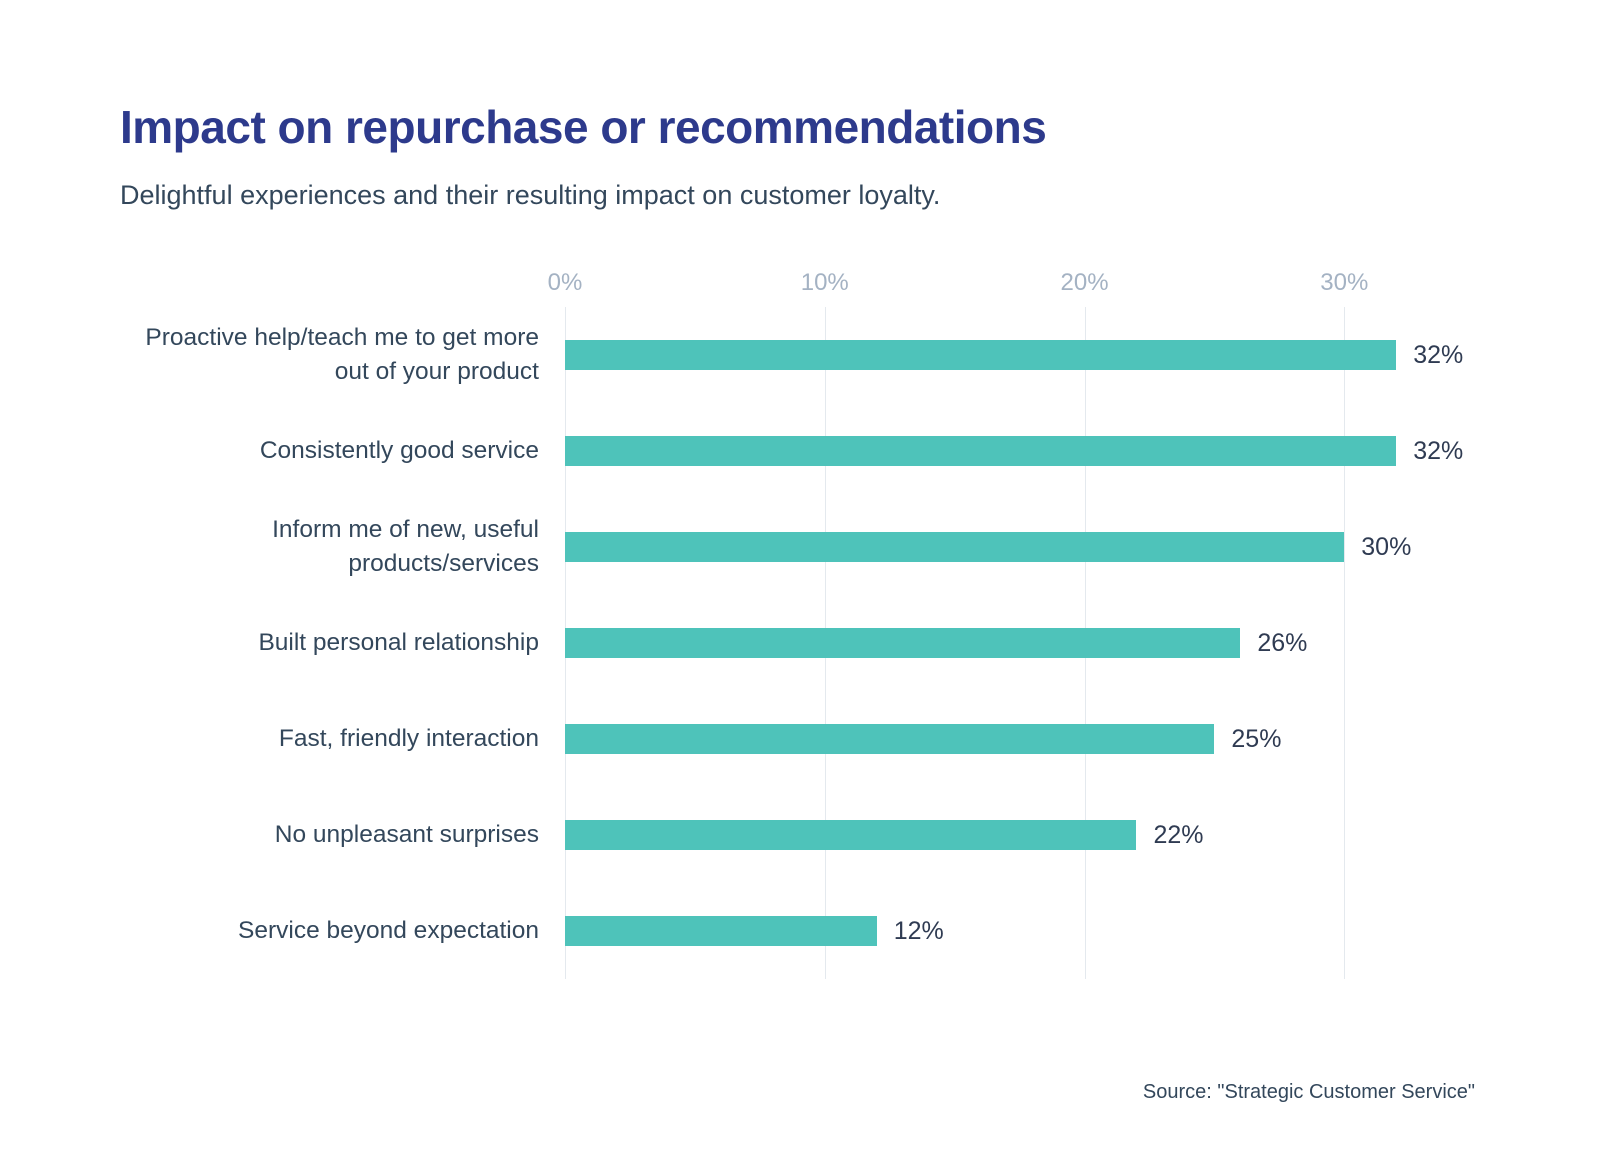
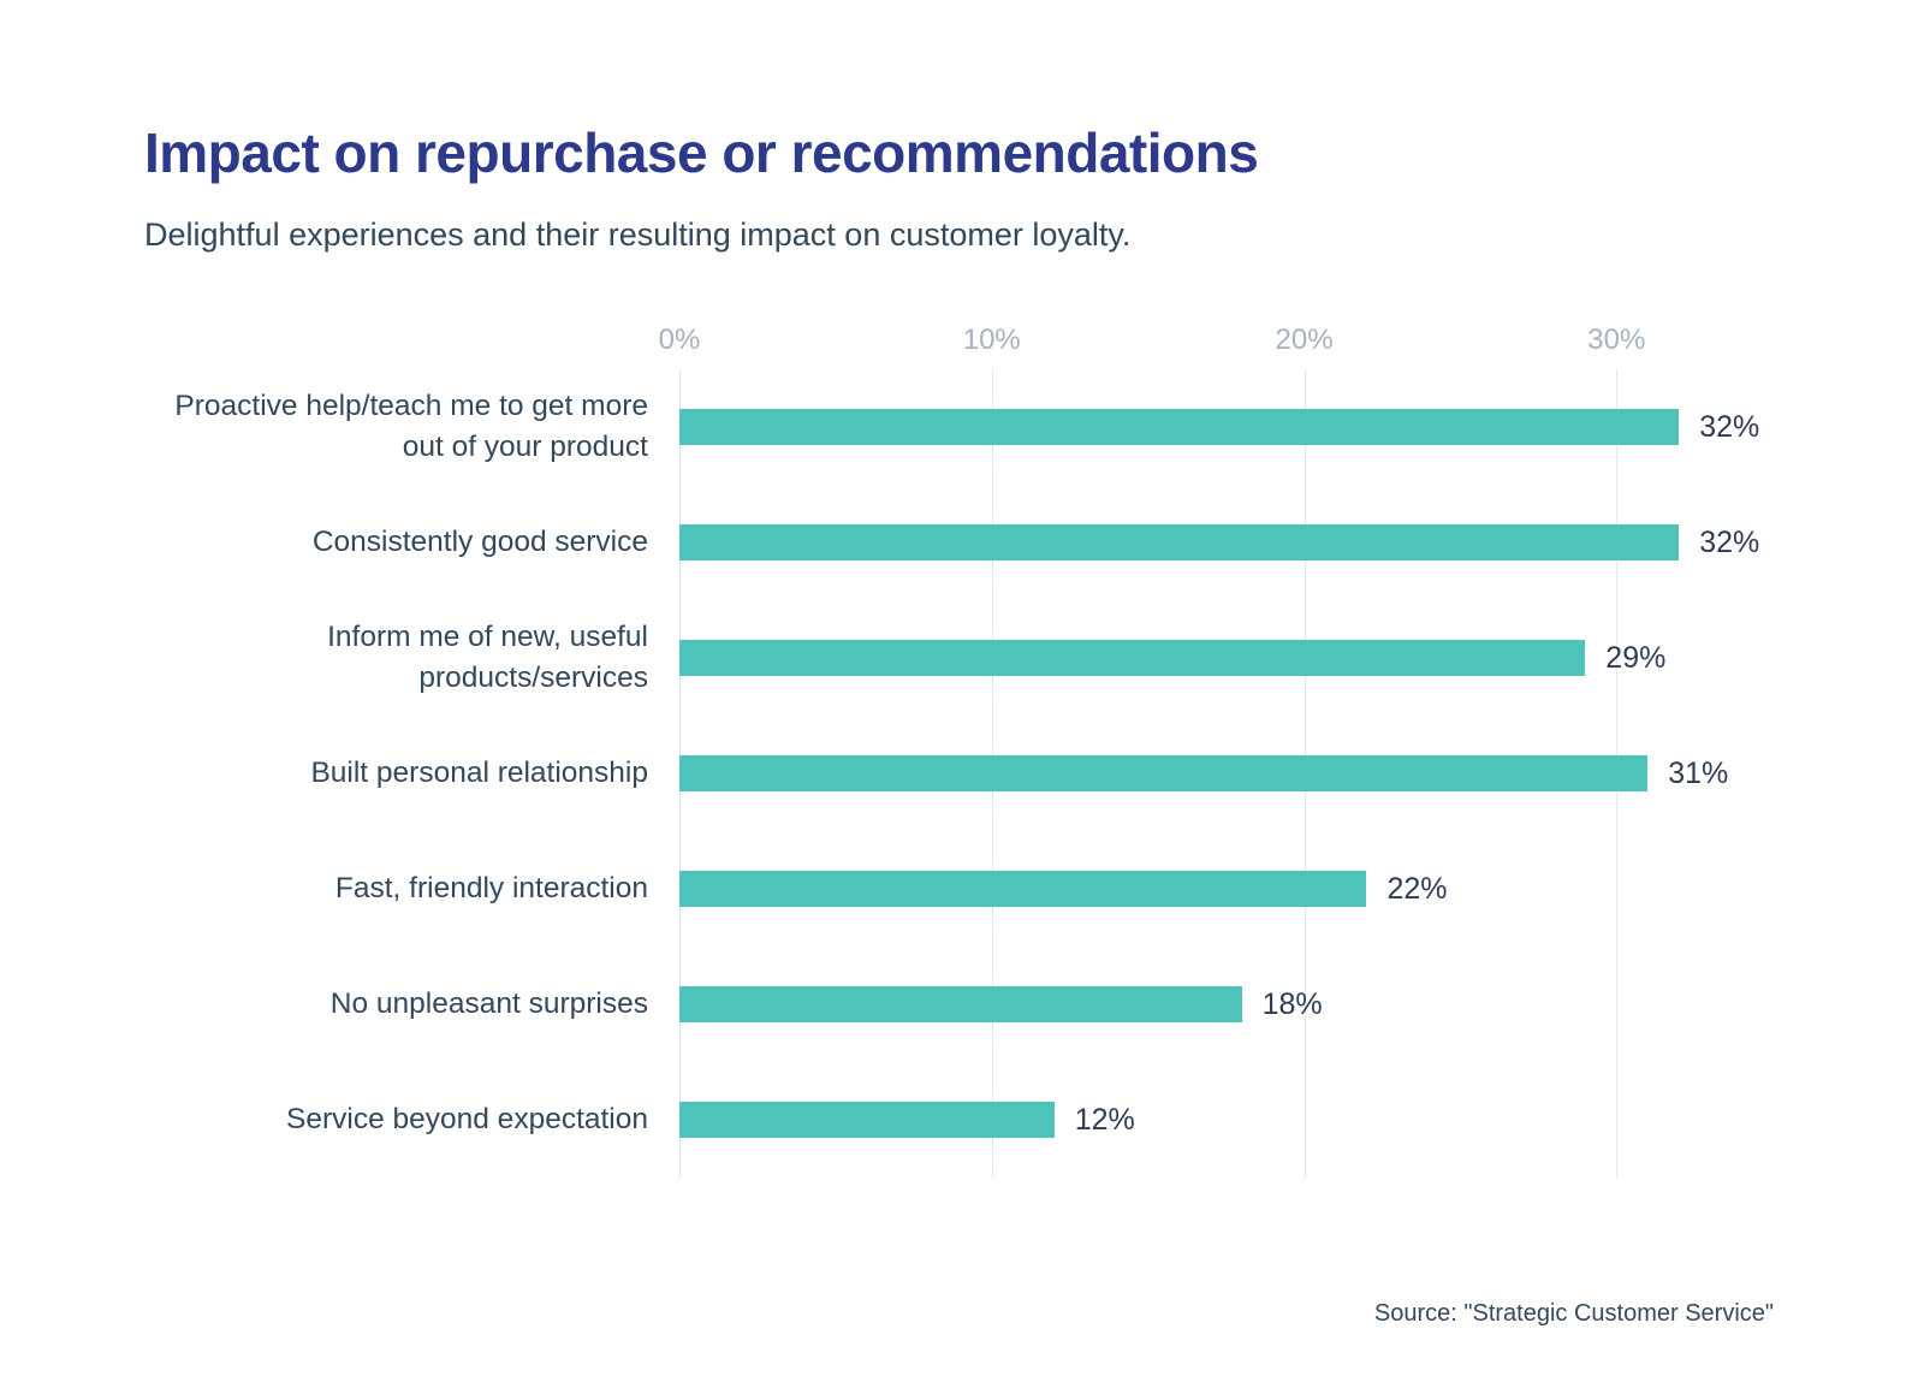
Inform me of new, useful products/services: 30% -> 29%
Built personal relationship: 26% -> 31%
Fast, friendly interaction: 25% -> 22%
No unpleasant surprises: 22% -> 18%
